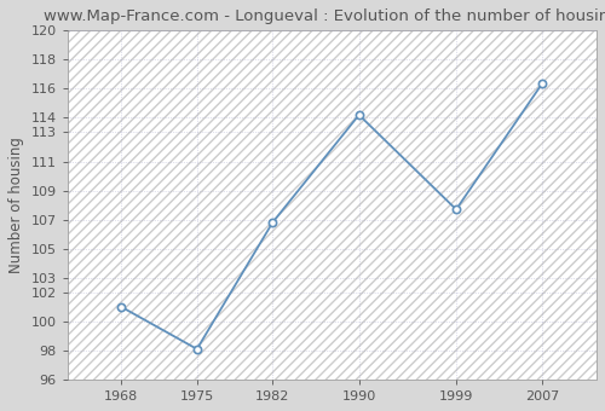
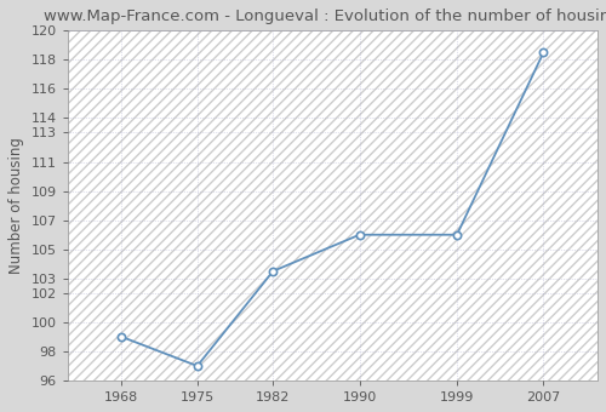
1968: 101.0 -> 99.0
1975: 98.1 -> 97.0
1982: 106.8 -> 103.5
1990: 114.2 -> 106.0
1999: 107.7 -> 106.0
2007: 116.4 -> 118.5
